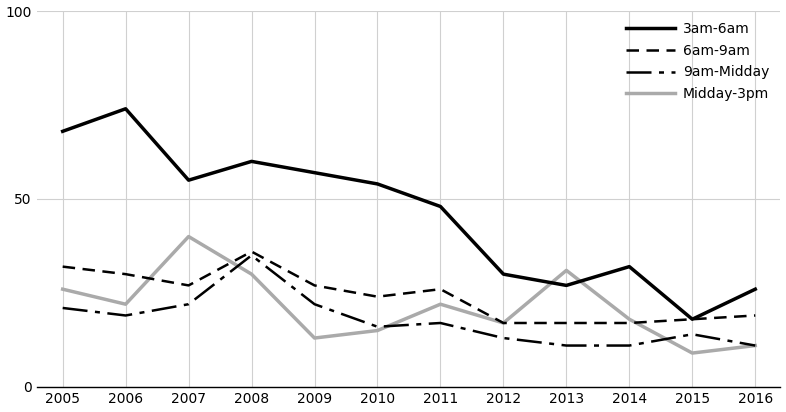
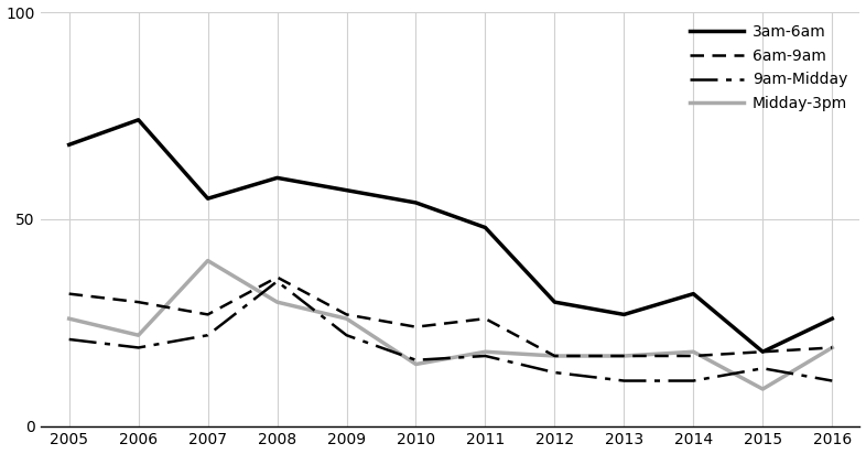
Midday-3pm/2009: 13 -> 26
Midday-3pm/2011: 22 -> 18
Midday-3pm/2013: 31 -> 17
Midday-3pm/2016: 11 -> 19
